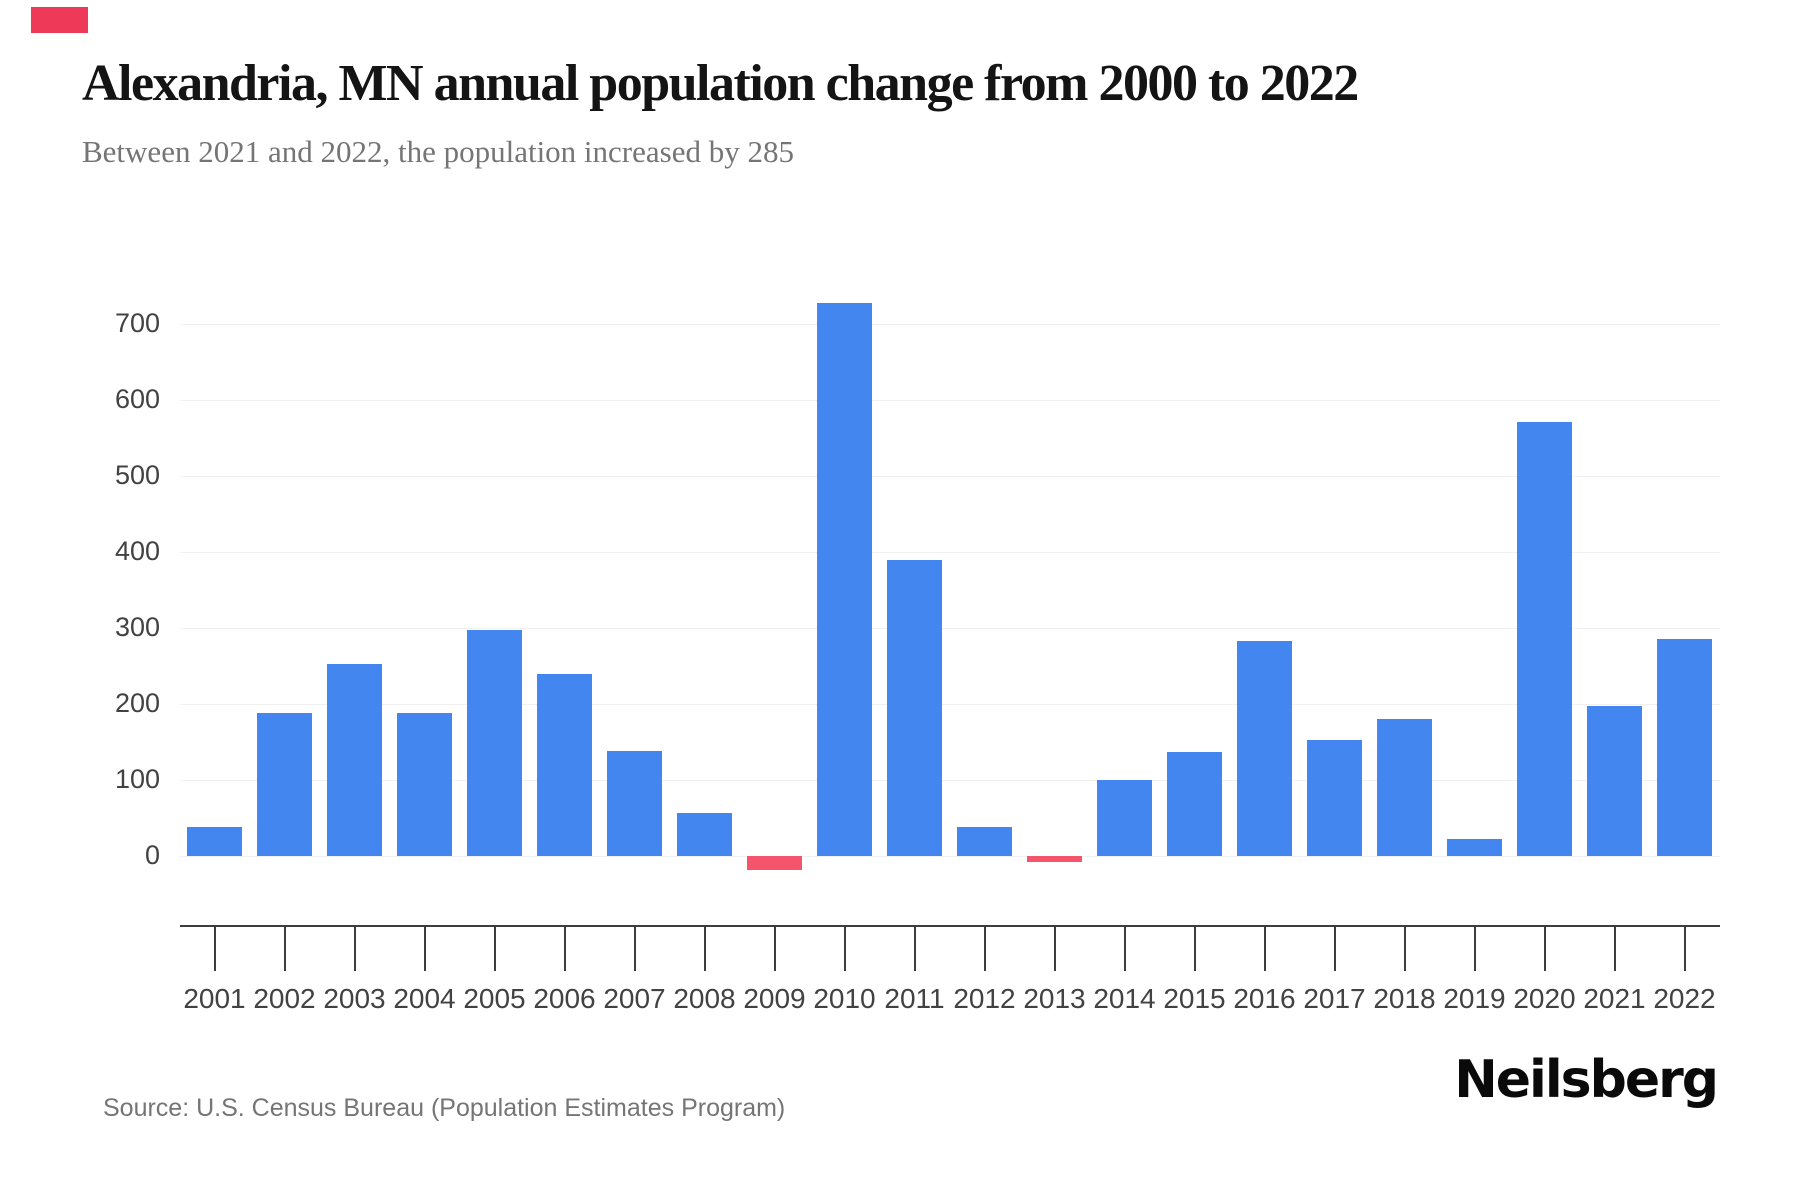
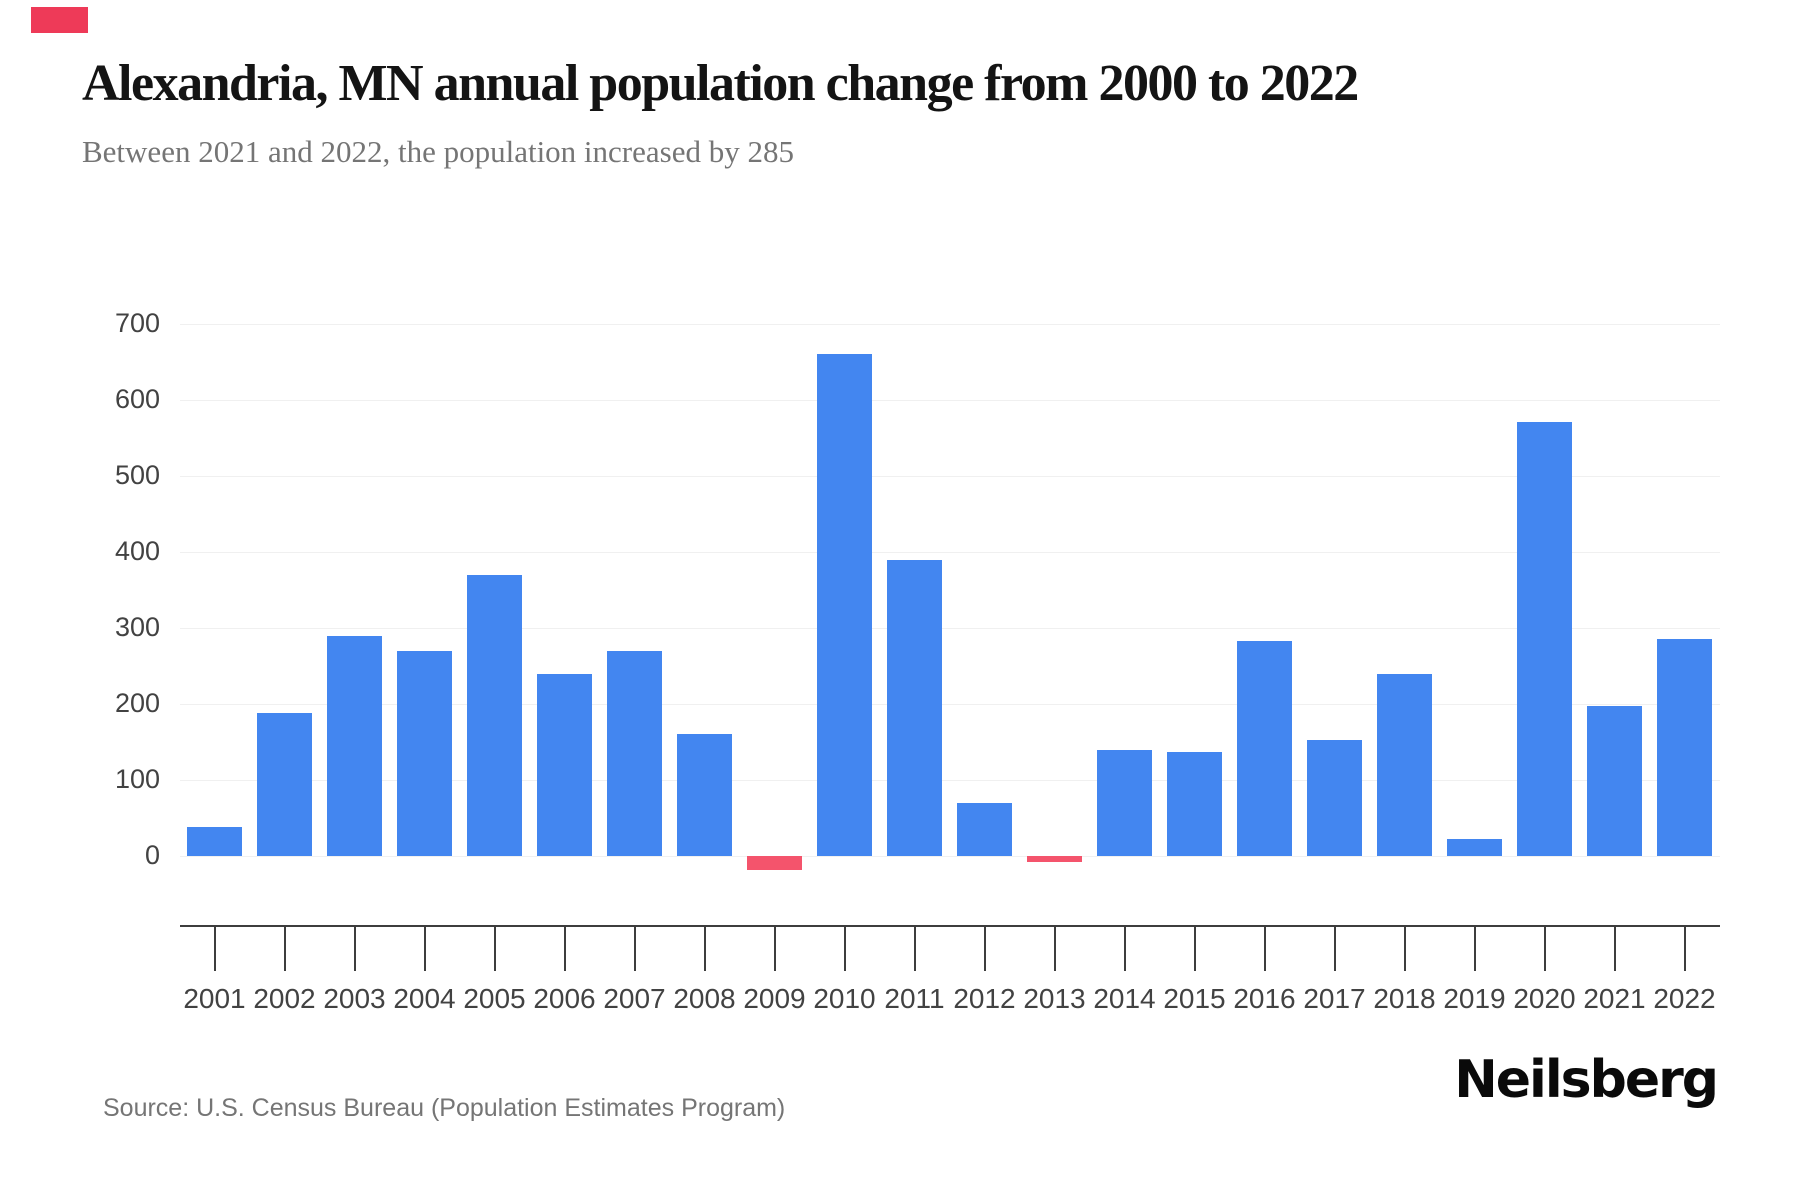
2003: 250 -> 290
2004: 190 -> 270
2005: 300 -> 370
2007: 140 -> 270
2008: 60 -> 160
2010: 730 -> 660
2012: 40 -> 70
2014: 100 -> 140
2018: 180 -> 240
